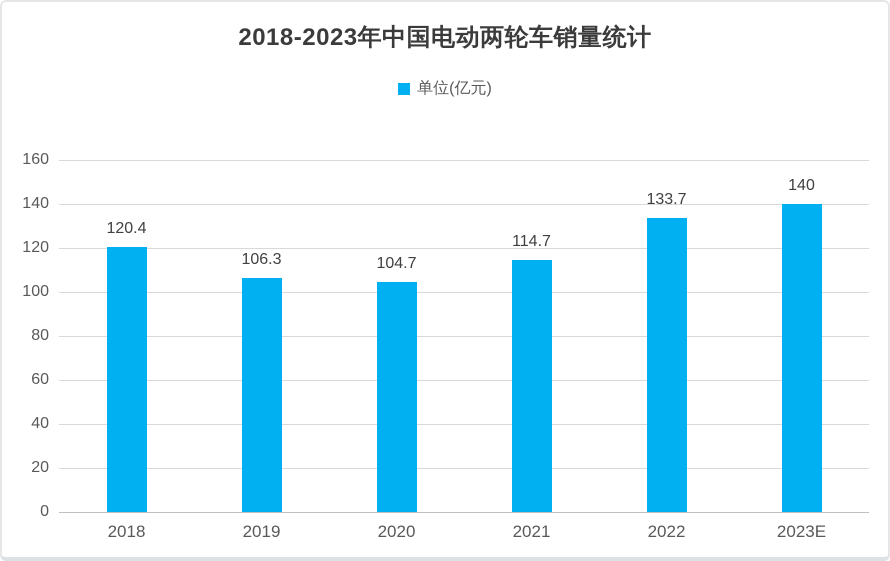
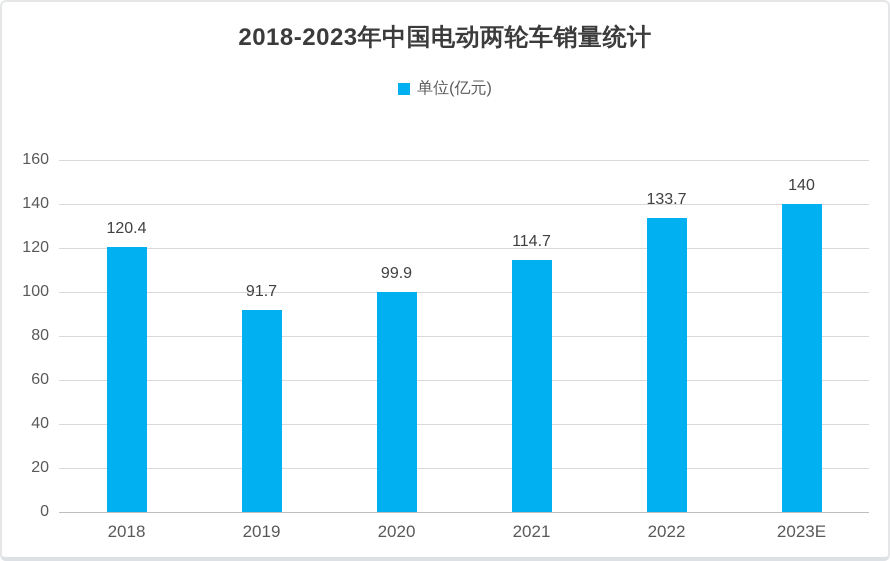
2019: 106.3 -> 91.7
2020: 104.7 -> 99.9
